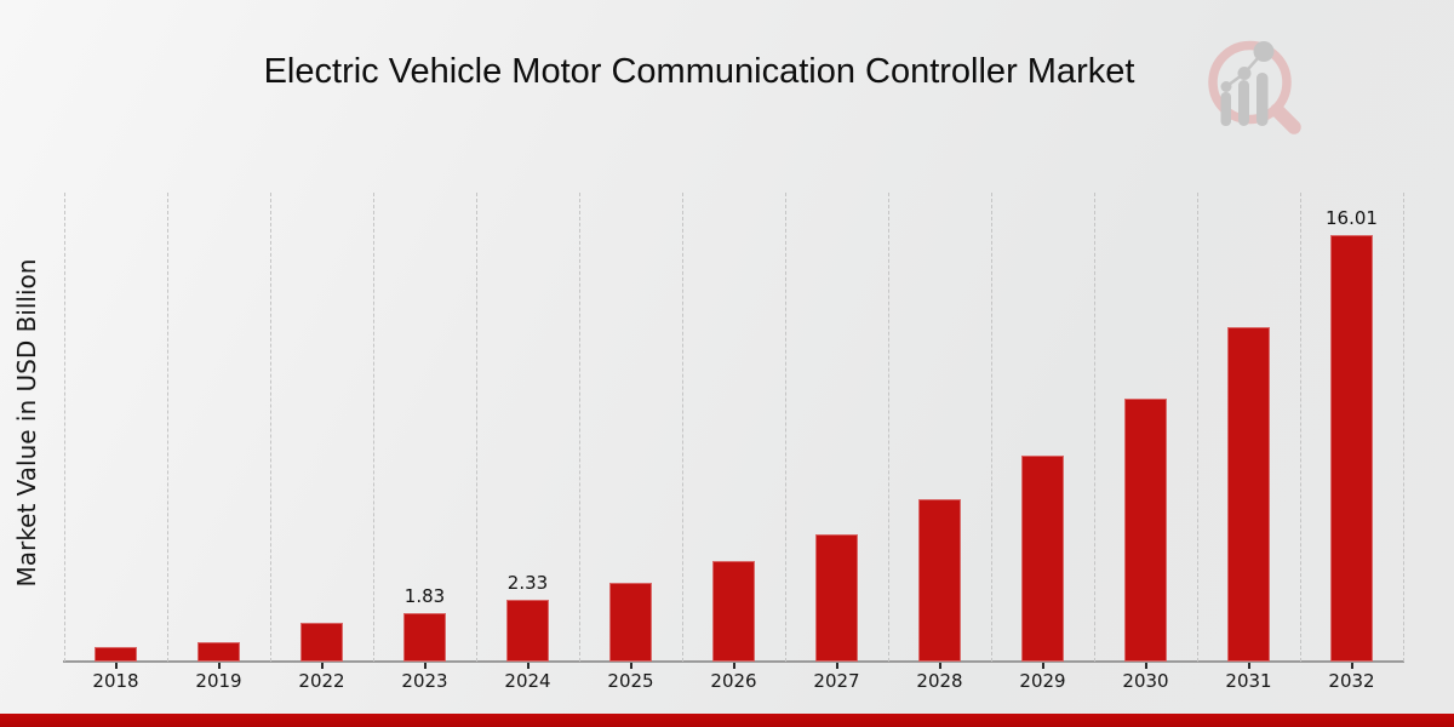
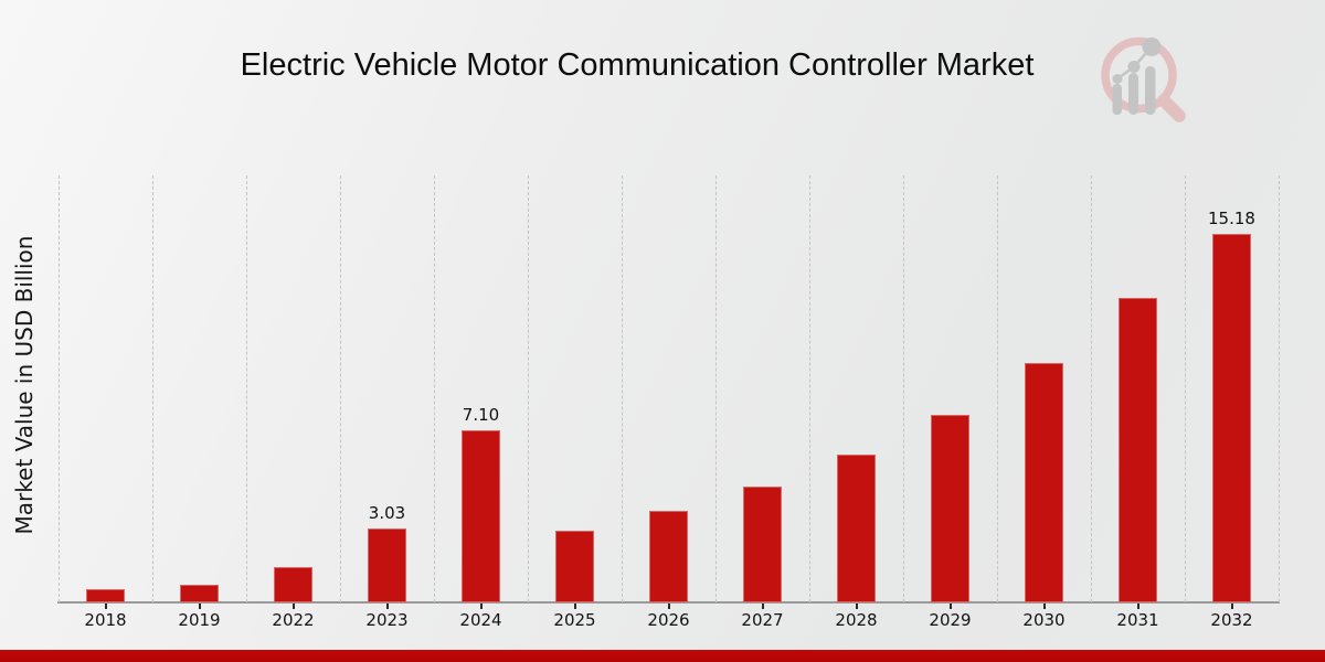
2023: 1.83 -> 3.03
2024: 2.33 -> 7.10
2032: 16.01 -> 15.18
